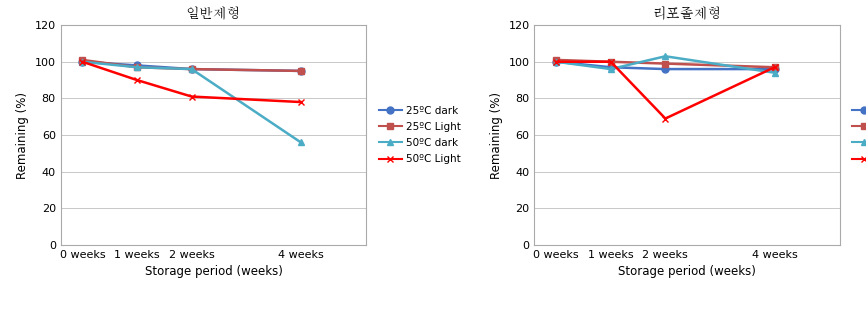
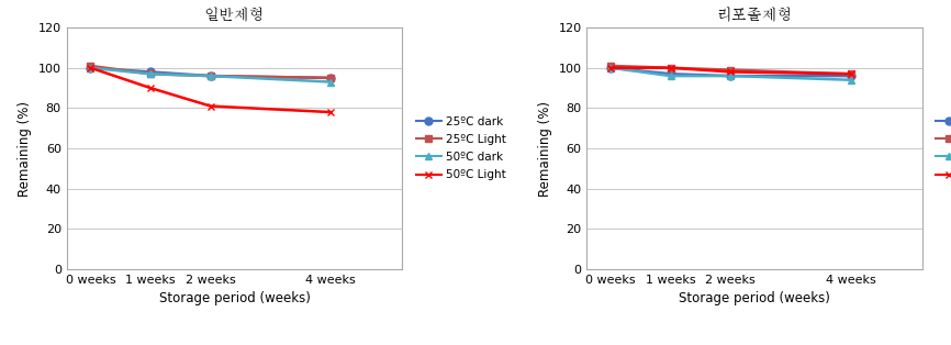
일반제형/50ºC dark/4 weeks: 56 -> 93
리포졸제형/50ºC dark/2 weeks: 103 -> 96
리포졸제형/50ºC Light/2 weeks: 69 -> 98
